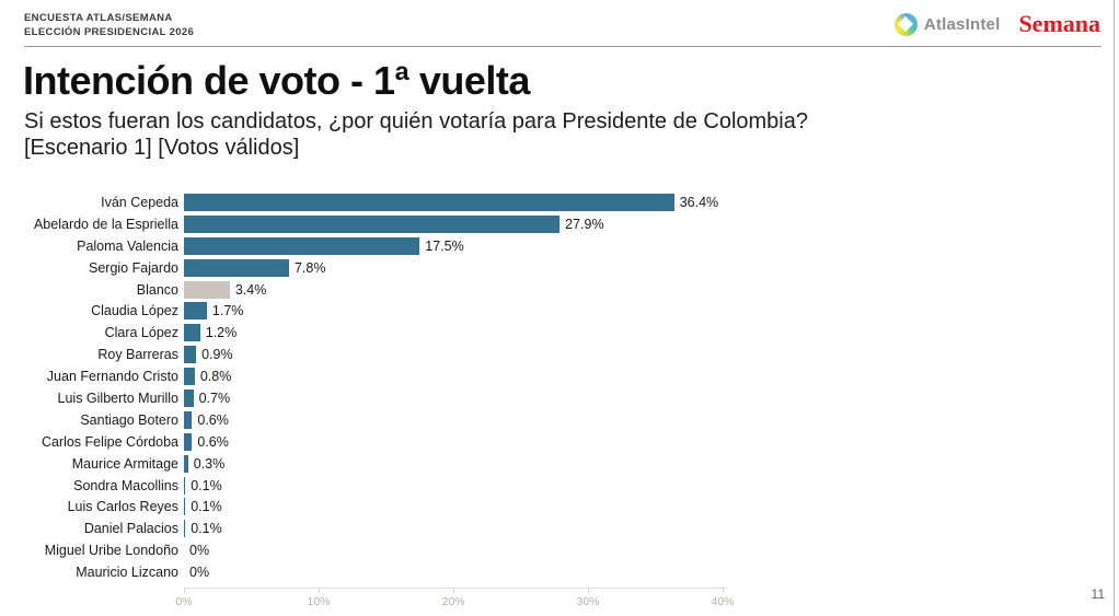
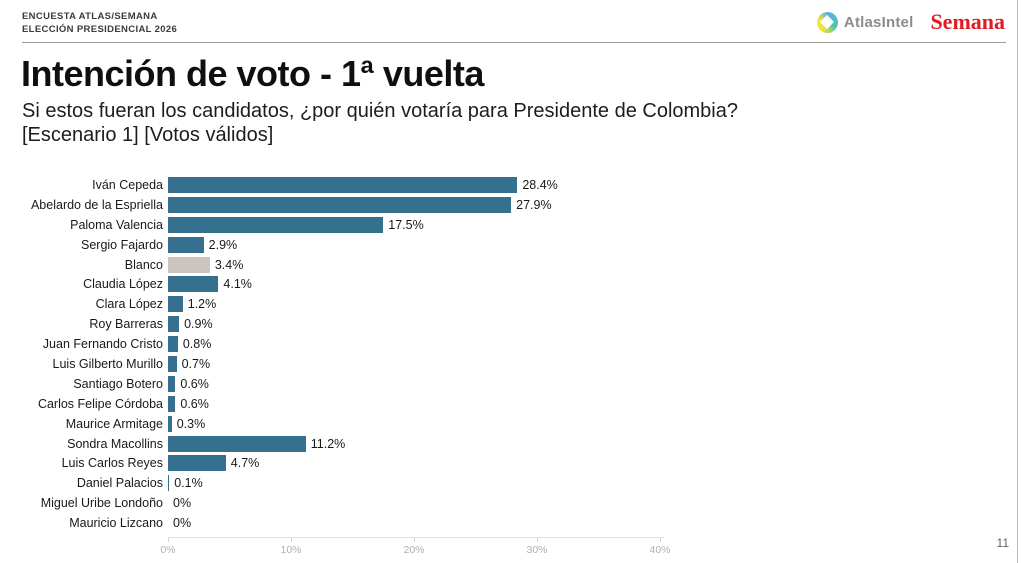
Iván Cepeda: 36.4% -> 28.4%
Sergio Fajardo: 7.8% -> 2.9%
Claudia López: 1.7% -> 4.1%
Sondra Macollins: 0.1% -> 11.2%
Luis Carlos Reyes: 0.1% -> 4.7%
